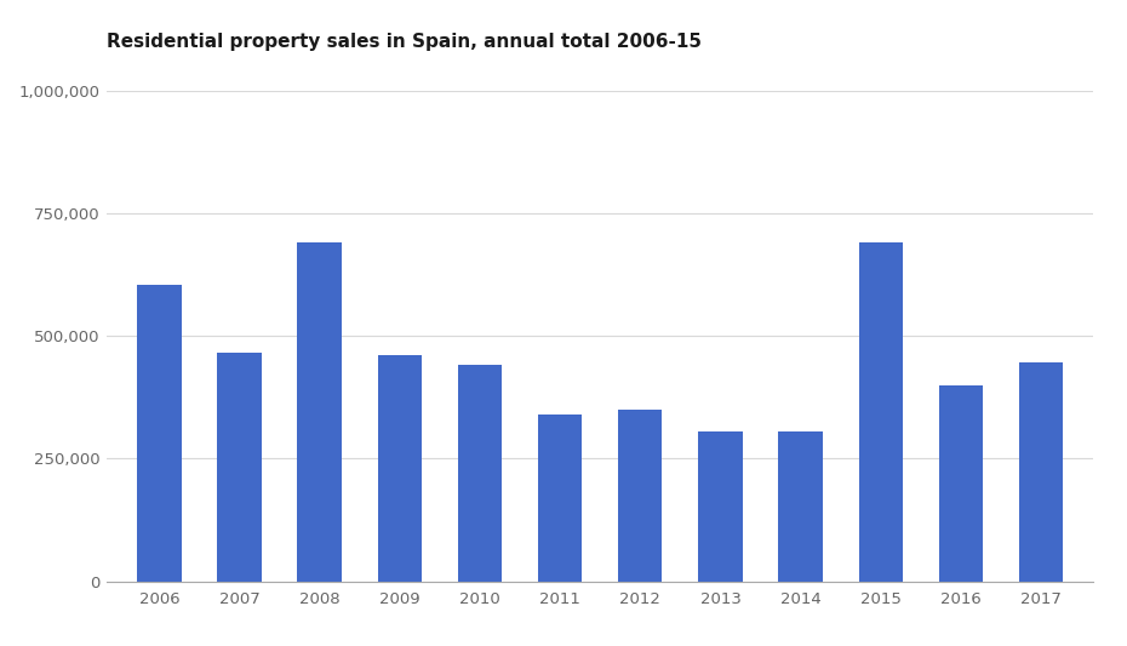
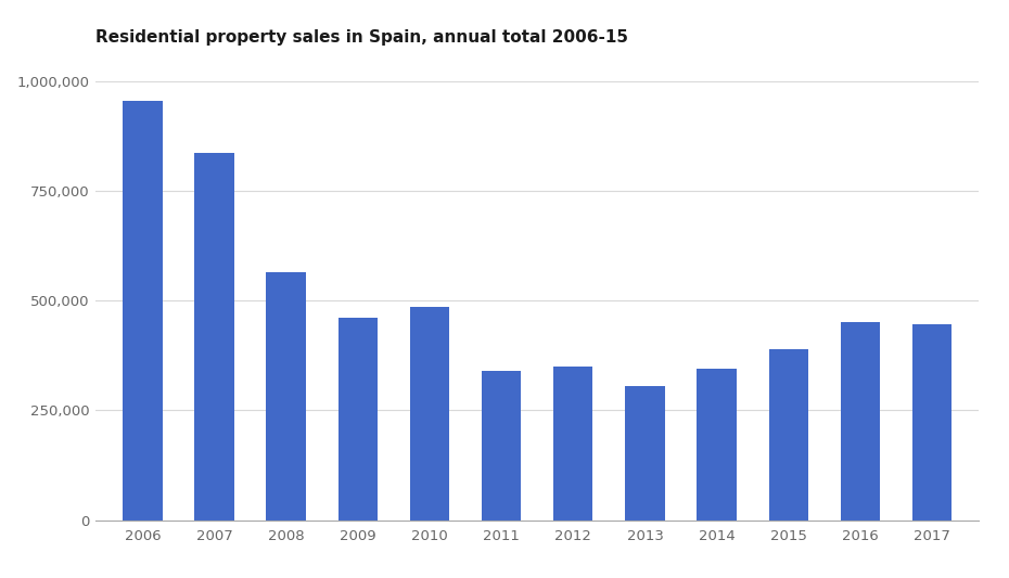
2006: 605,000 -> 955,000
2007: 465,000 -> 836,000
2008: 690,000 -> 565,000
2010: 440,000 -> 485,000
2014: 305,000 -> 345,000
2015: 690,000 -> 390,000
2016: 400,000 -> 450,000
